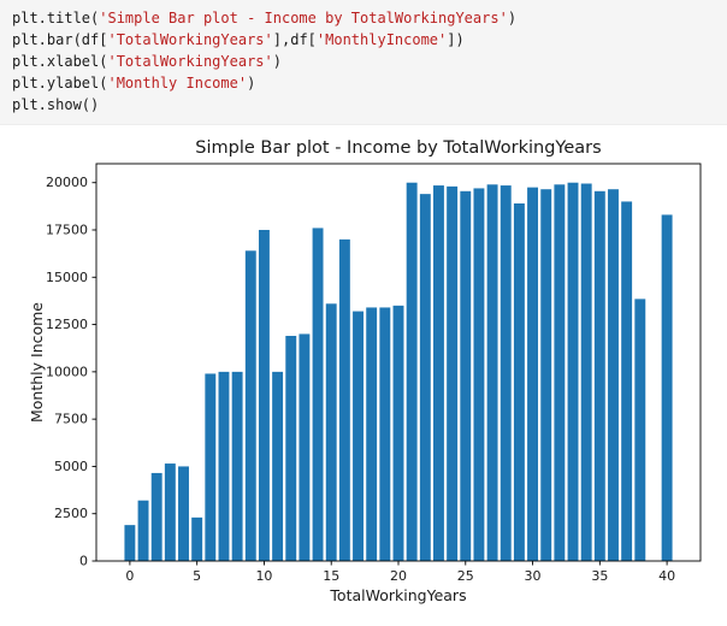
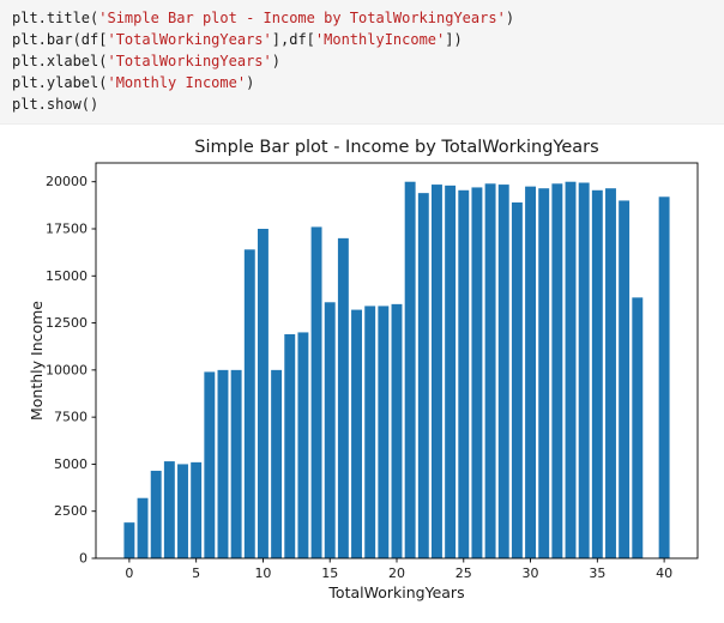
5: 2300 -> 5100
40: 18300 -> 19200
